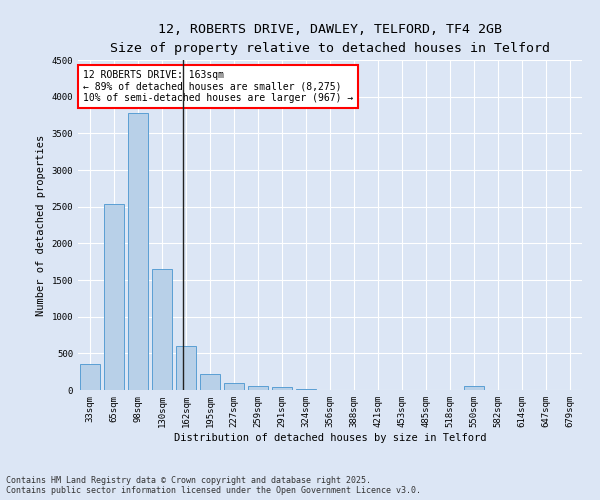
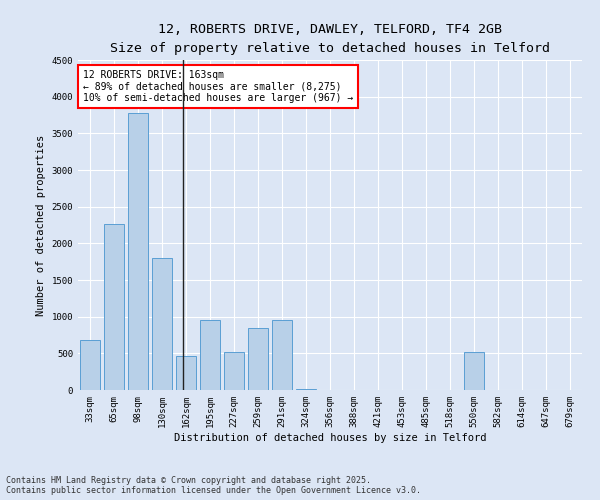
33sqm: 360 -> 680
65sqm: 2530 -> 2260
130sqm: 1650 -> 1800
162sqm: 600 -> 460
195sqm: 220 -> 960
227sqm: 100 -> 520
259sqm: 60 -> 840
291sqm: 40 -> 960
550sqm: 60 -> 520
